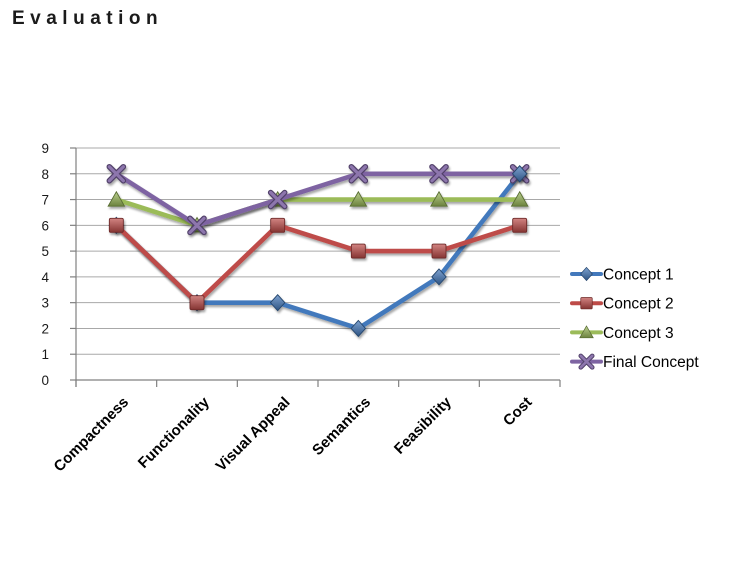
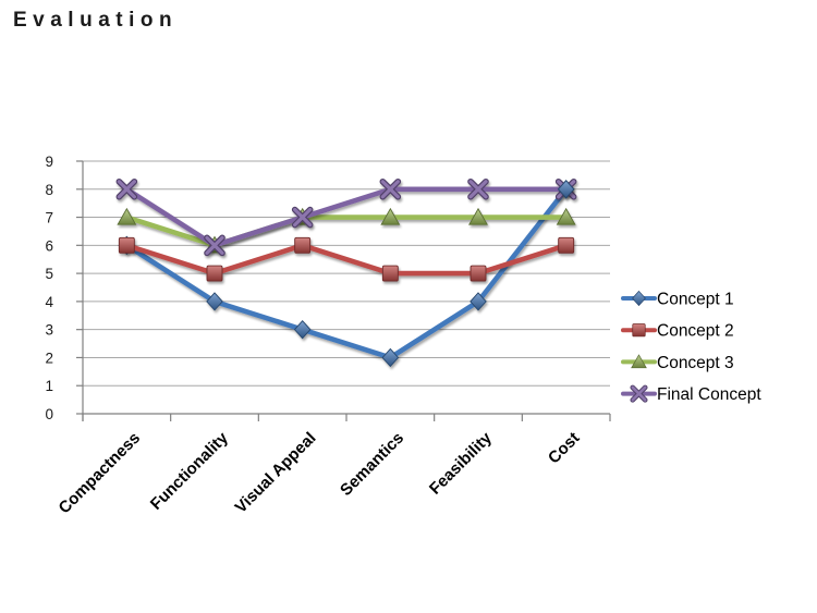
Concept 1/Functionality: 3 -> 4
Concept 2/Functionality: 3 -> 5
